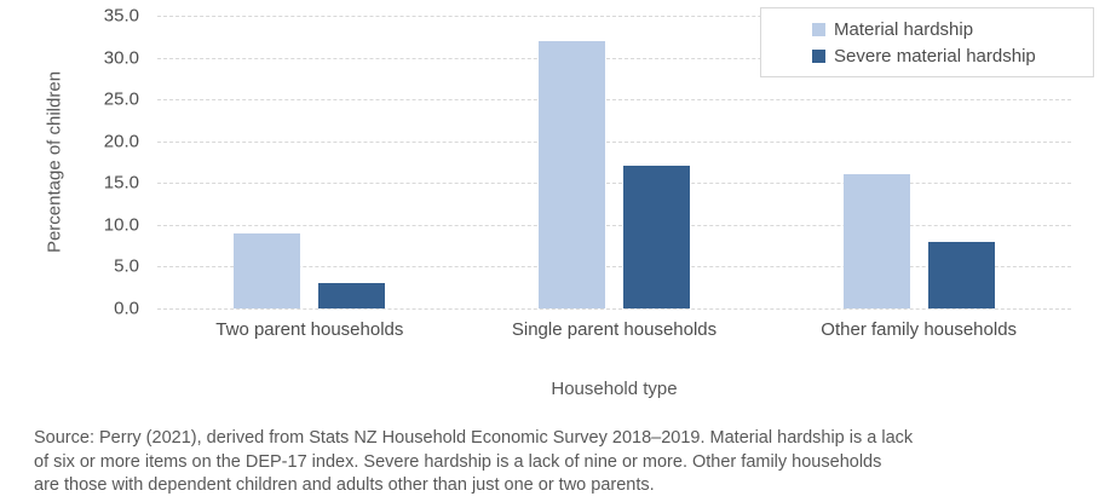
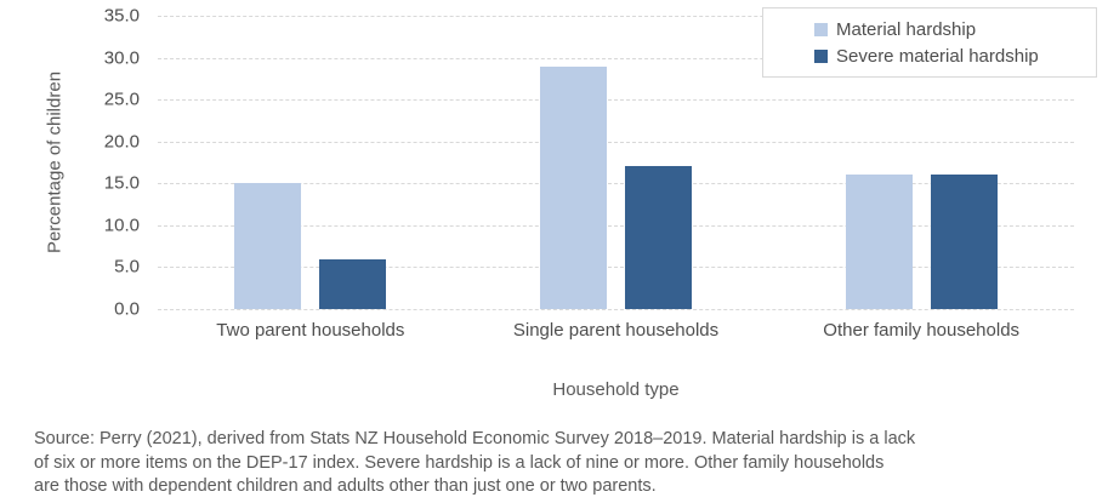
Material hardship/Two parent households: 9 -> 15
Severe material hardship/Two parent households: 3 -> 6
Material hardship/Single parent households: 32 -> 29
Severe material hardship/Other family households: 8 -> 16
